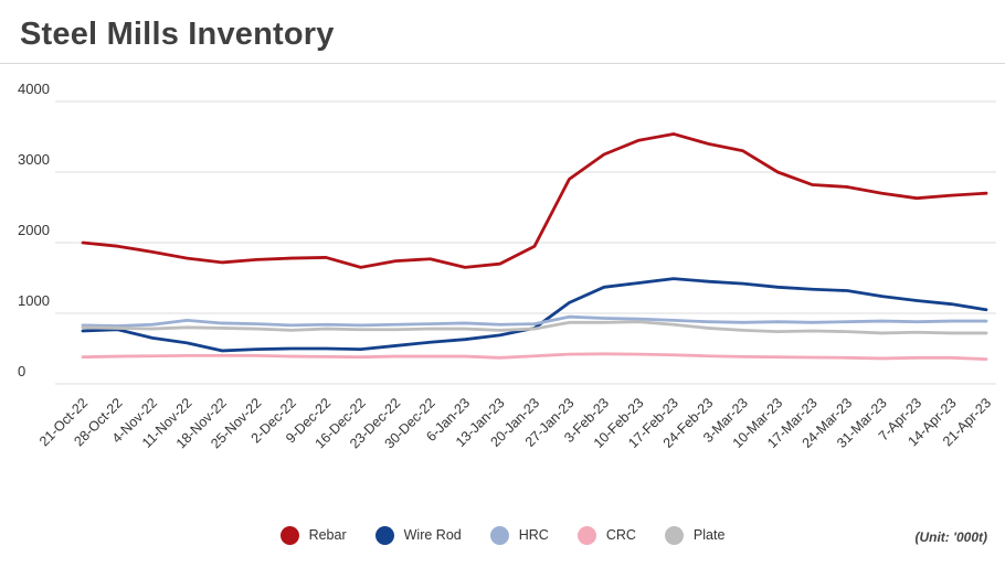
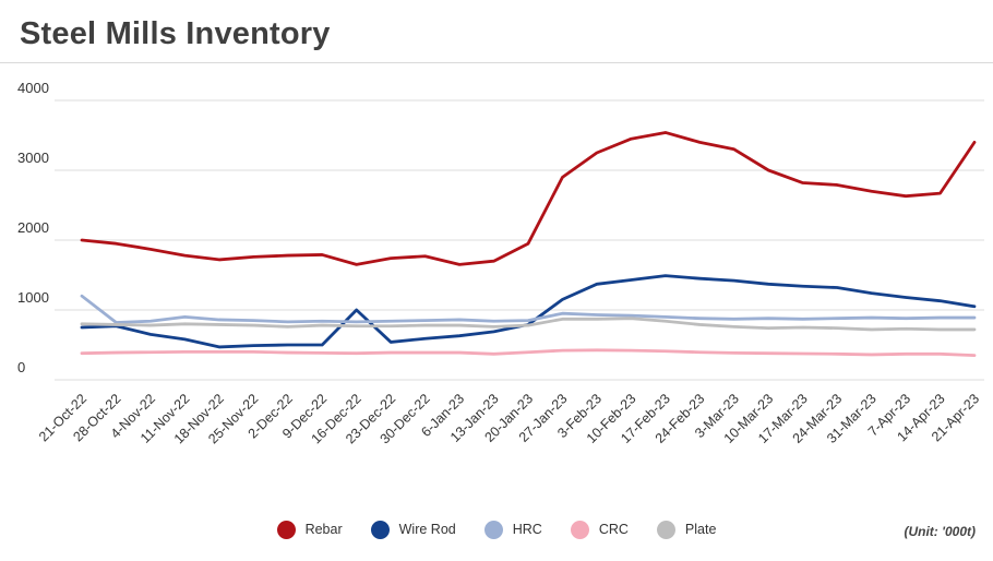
HRC/21-Oct-22: 800 -> 1200
Wire Rod/16-Dec-22: 500 -> 1000
Rebar/21-Apr-23: 2700 -> 3400
